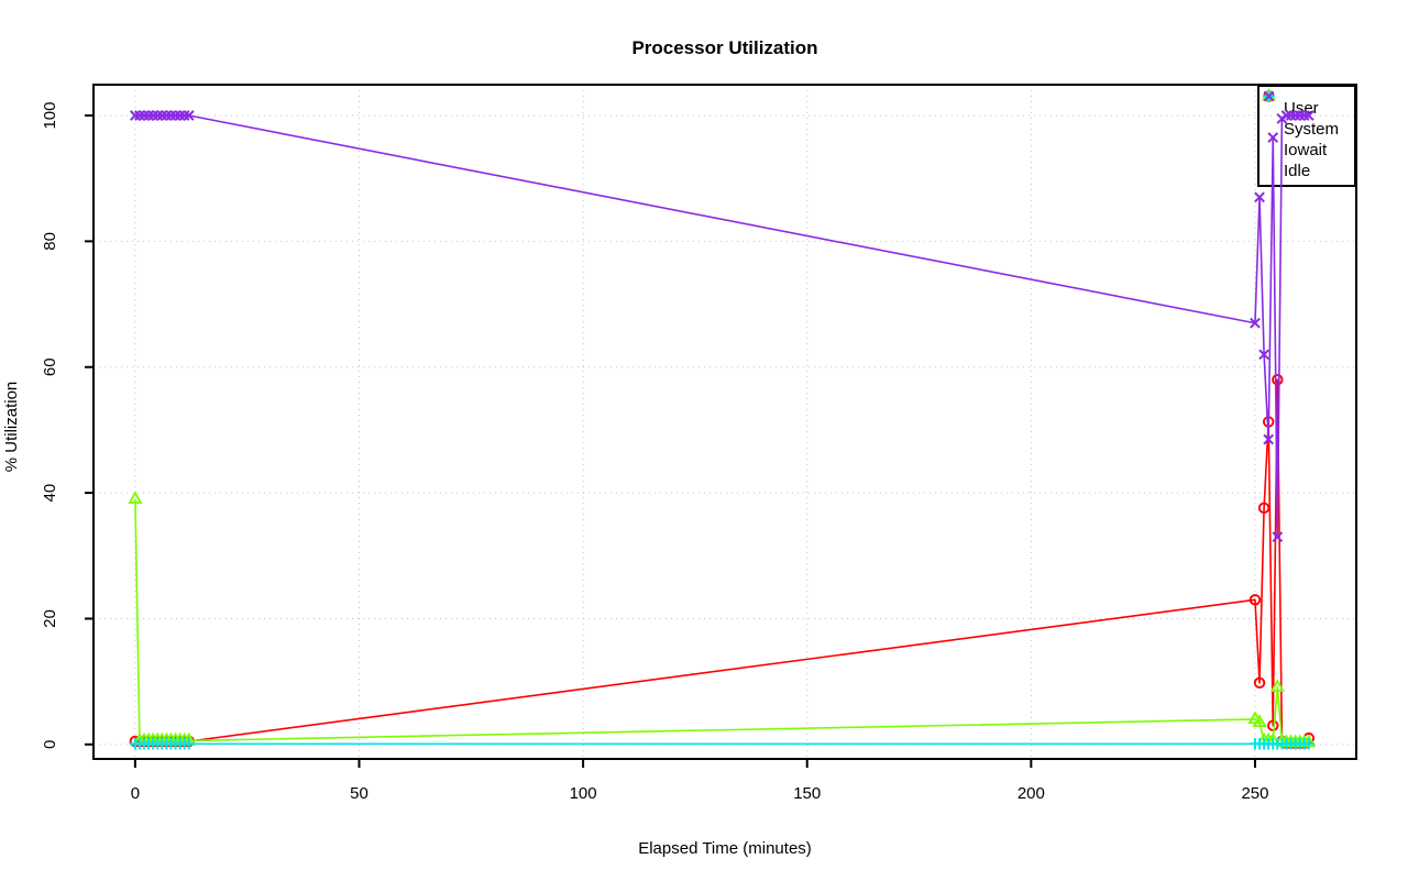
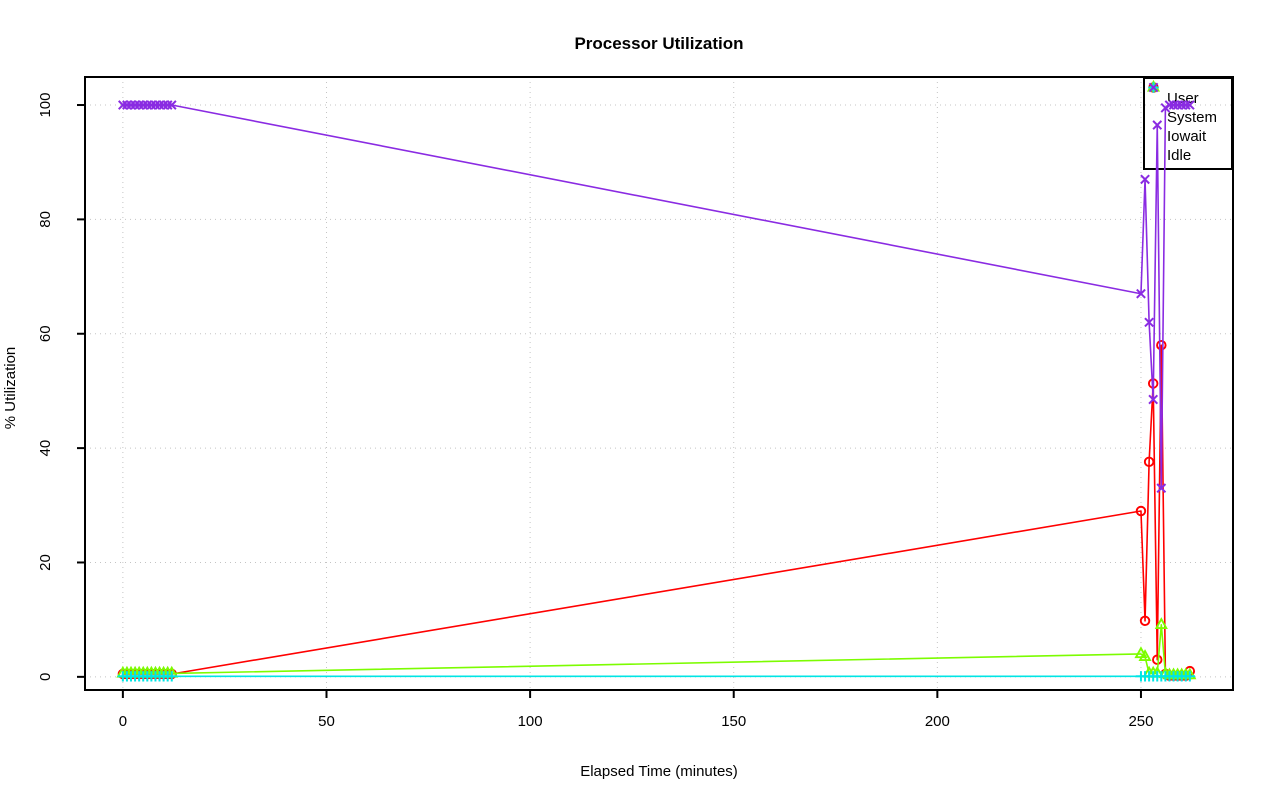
System/0: 39 -> 1
User/250: 23 -> 29
